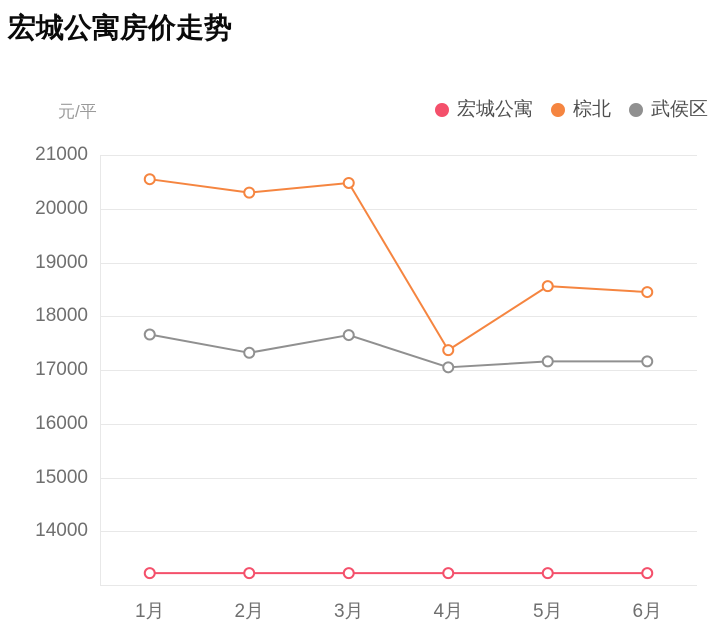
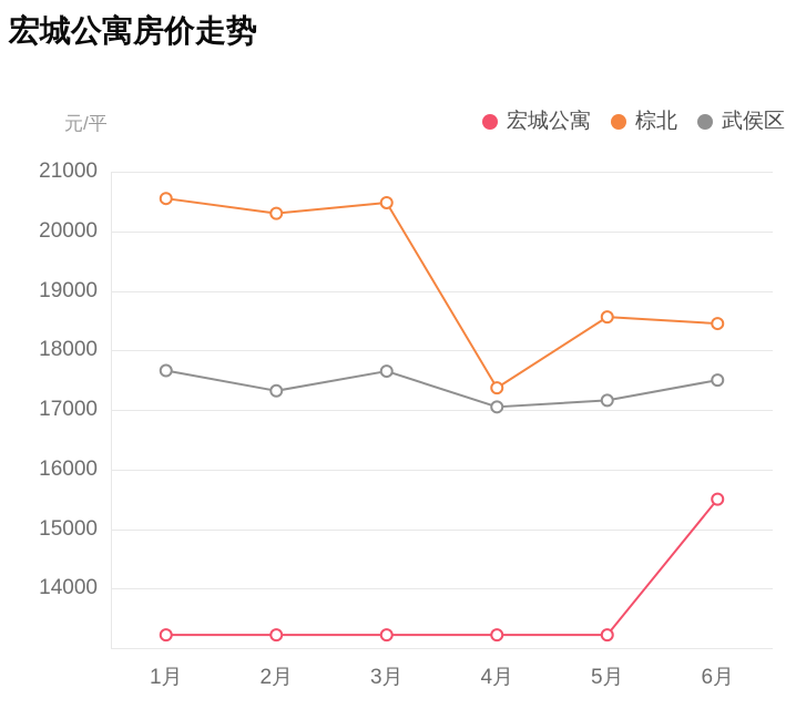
宏城公寓/6月: 13200 -> 15500
武侯区/6月: 17200 -> 17500
